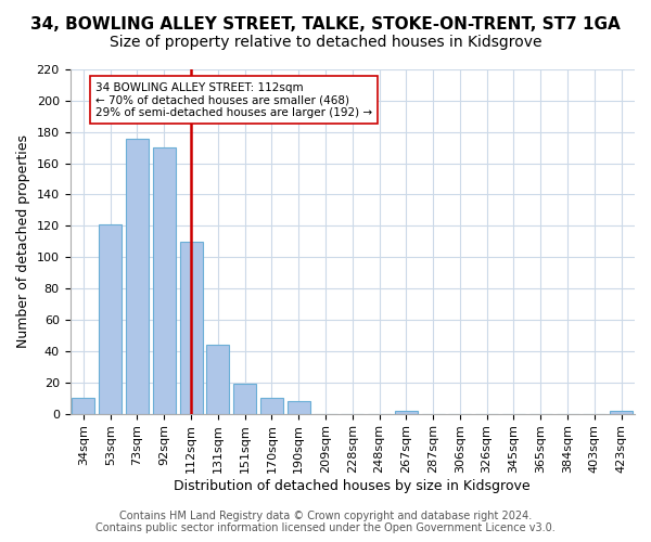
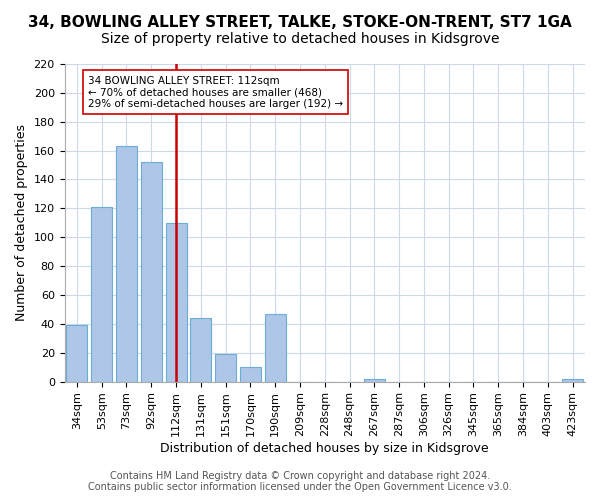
34sqm: 10 -> 39
73sqm: 176 -> 163
92sqm: 170 -> 152
190sqm: 8 -> 47
